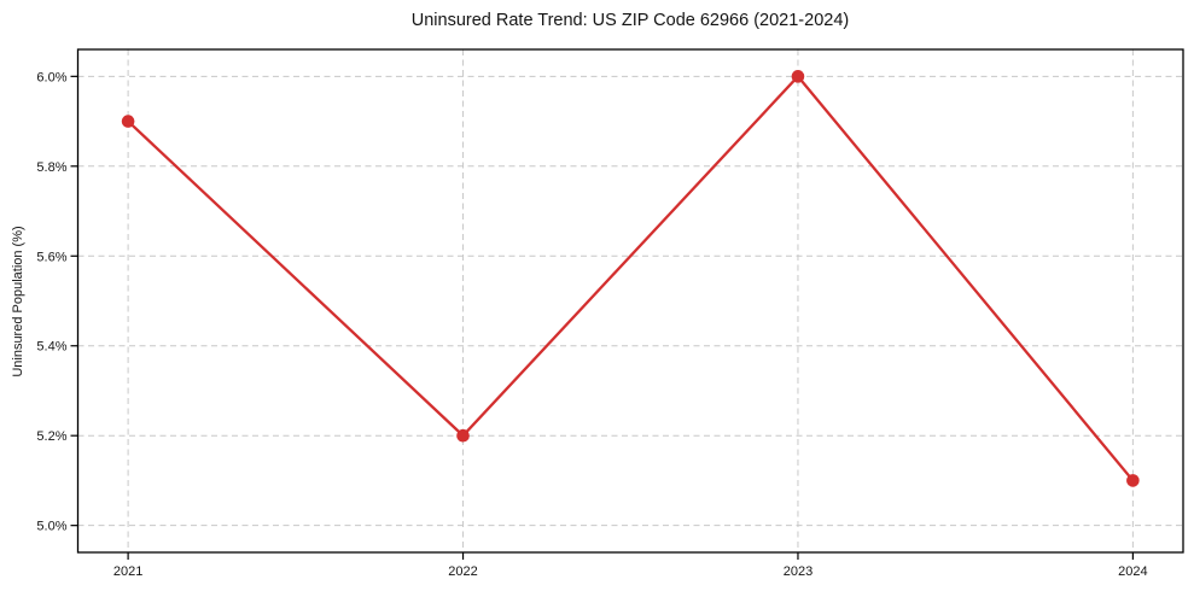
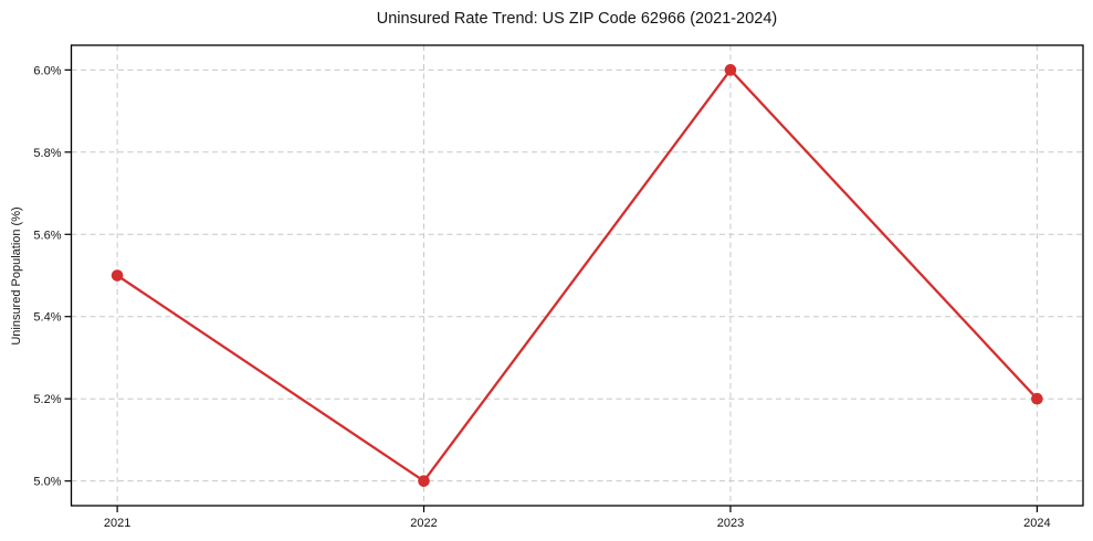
2021: 5.9% -> 5.5%
2022: 5.2% -> 5.0%
2024: 5.1% -> 5.2%
